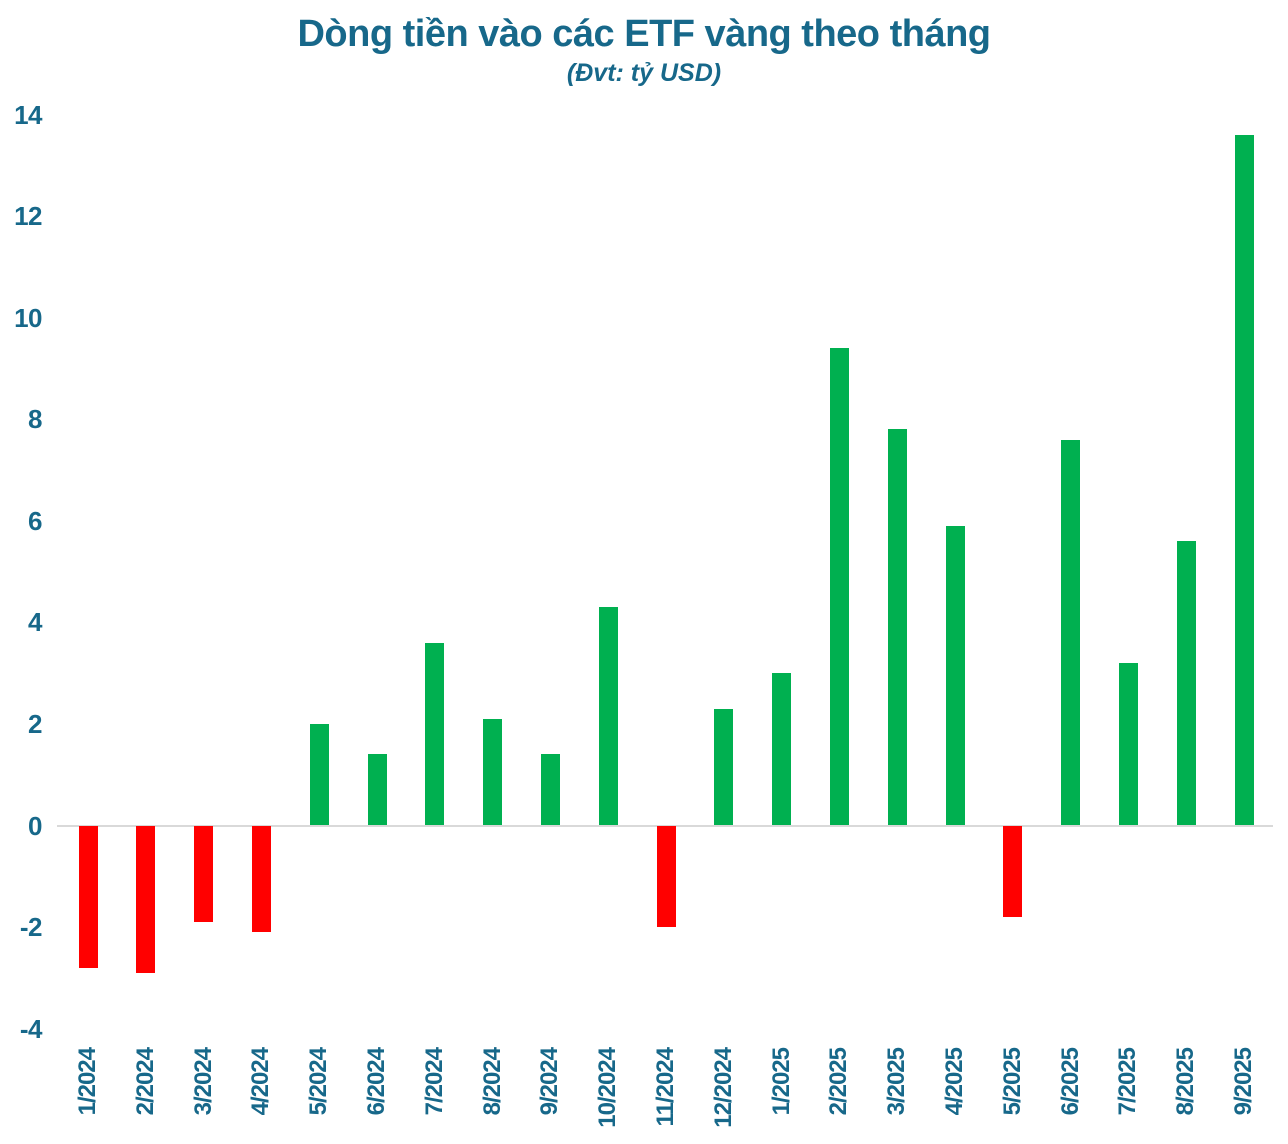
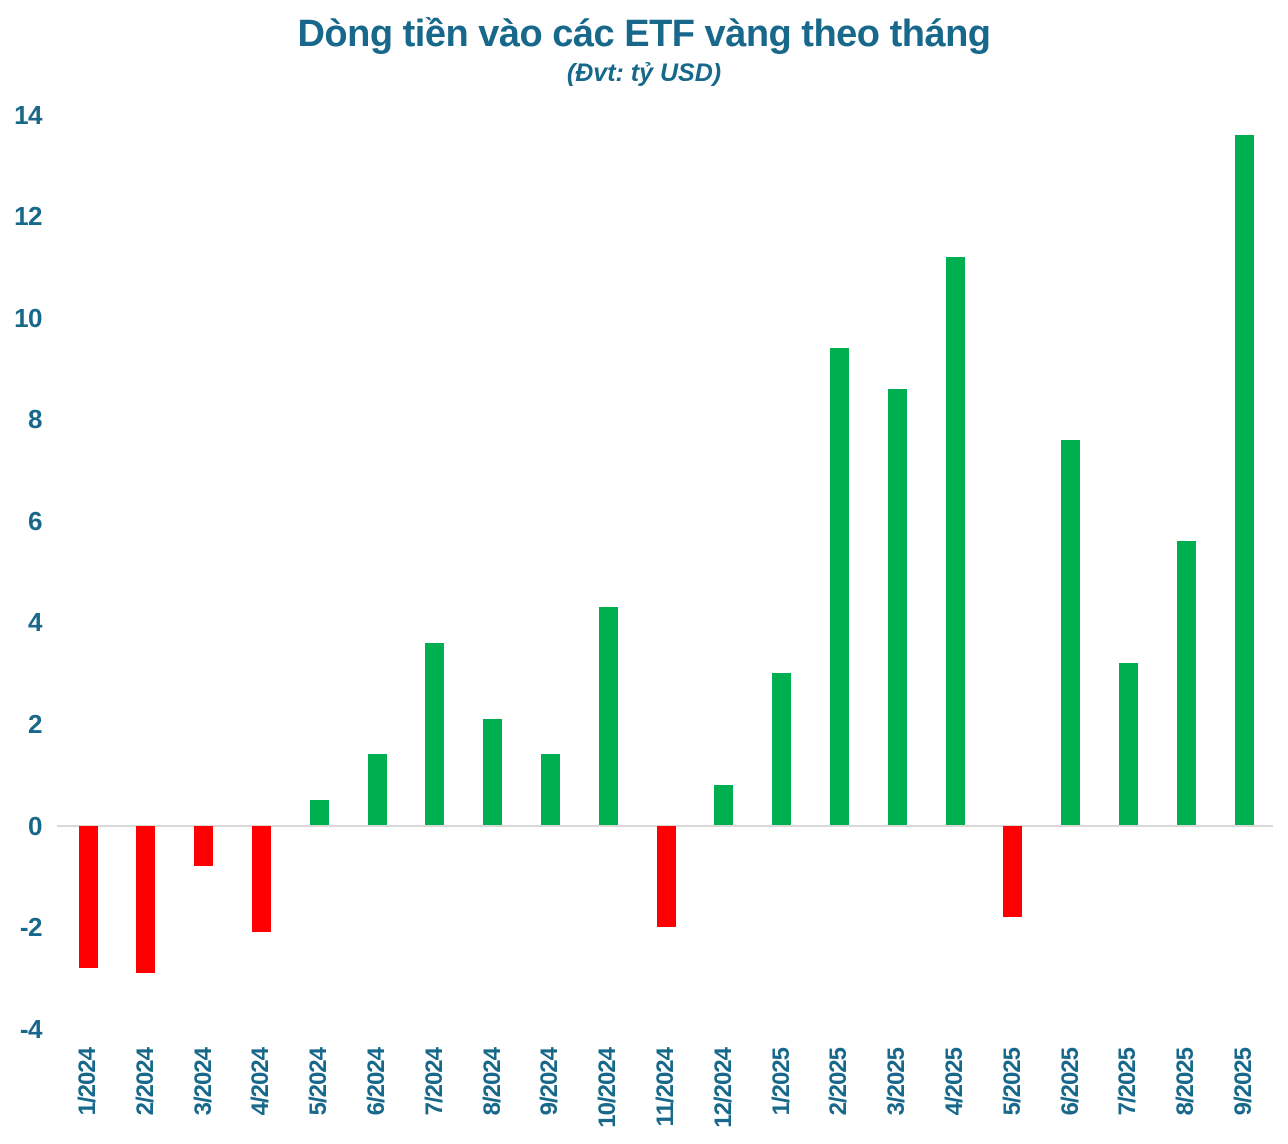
3/2024: -1.9 -> -0.8
5/2024: 2.0 -> 0.5
12/2024: 2.3 -> 0.8
3/2025: 7.8 -> 8.6
4/2025: 5.9 -> 11.2
